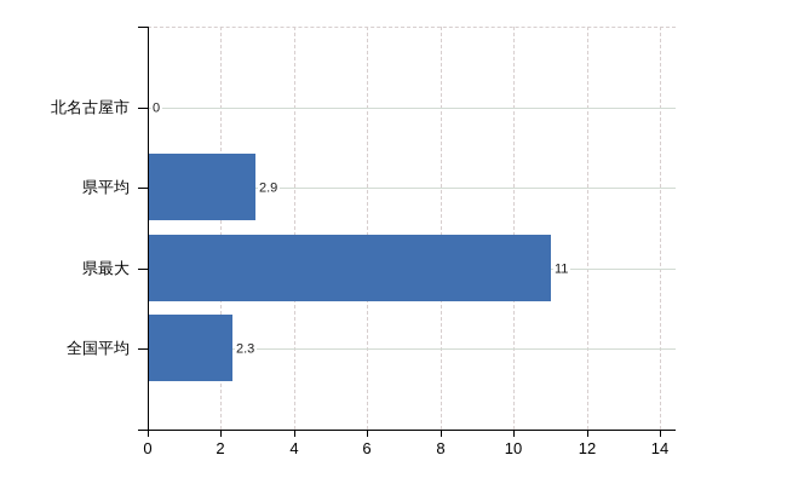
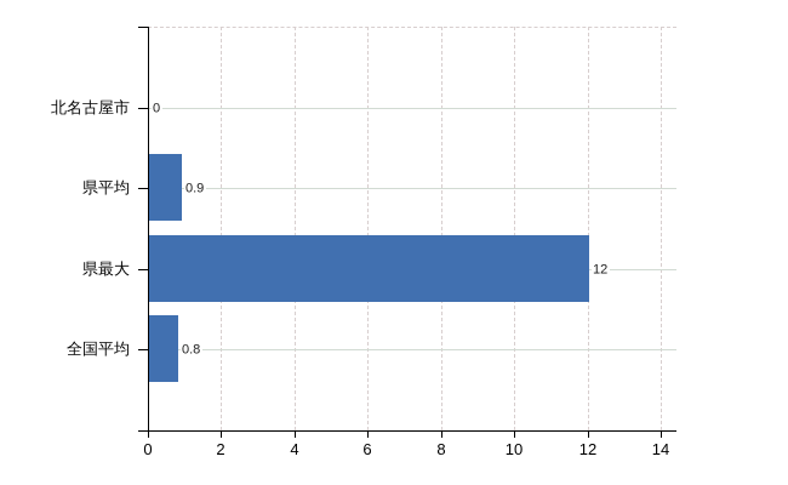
県平均: 2.9 -> 0.9
県最大: 11 -> 12
全国平均: 2.3 -> 0.8
